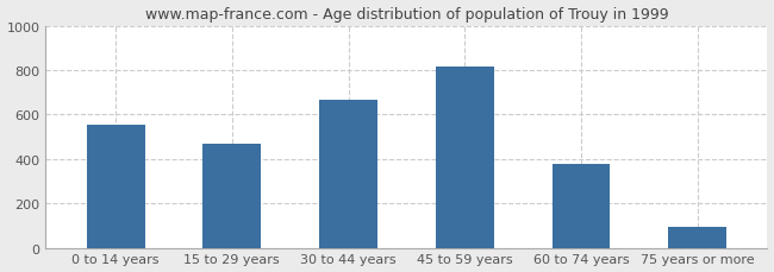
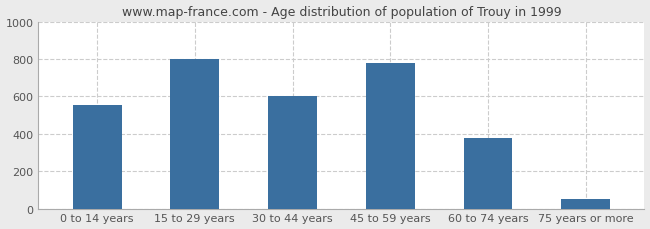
15 to 29 years: 470 -> 800
30 to 44 years: 660 -> 600
45 to 59 years: 820 -> 780
75 years or more: 100 -> 50
